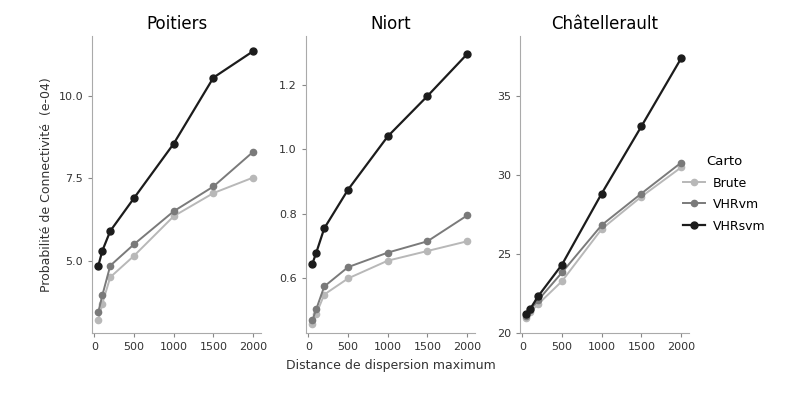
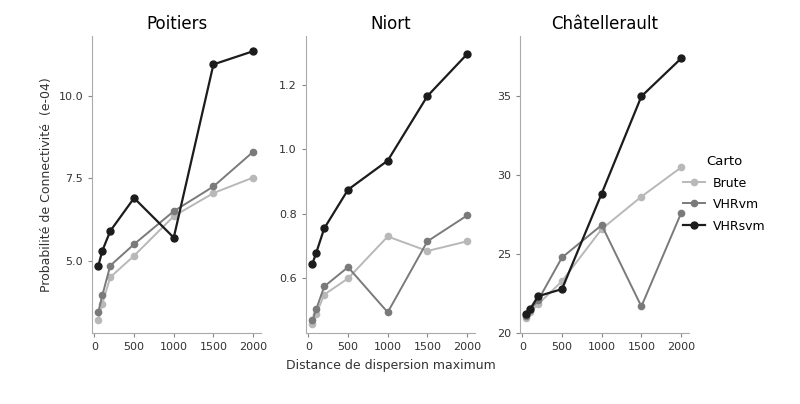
Poitiers/VHRsvm/1000: 8.55 -> 5.70
Poitiers/VHRsvm/1500: 10.55 -> 10.95
Niort/Brute/1000: 0.655 -> 0.730
Niort/VHRvm/1000: 0.680 -> 0.495
Niort/VHRsvm/1000: 1.040 -> 0.965
Châtellerault/VHRvm/500: 23.9 -> 24.8
Châtellerault/VHRsvm/500: 24.4 -> 22.8
Châtellerault/VHRvm/1500: 28.9 -> 21.7
Châtellerault/VHRsvm/1500: 33.1 -> 35.0
Châtellerault/VHRvm/2000: 30.8 -> 27.6
